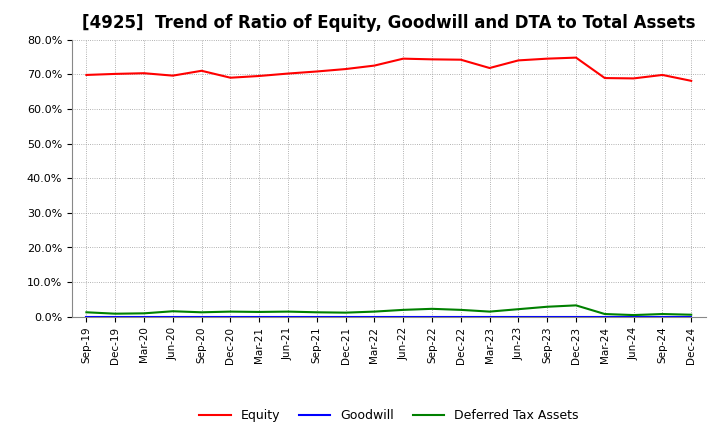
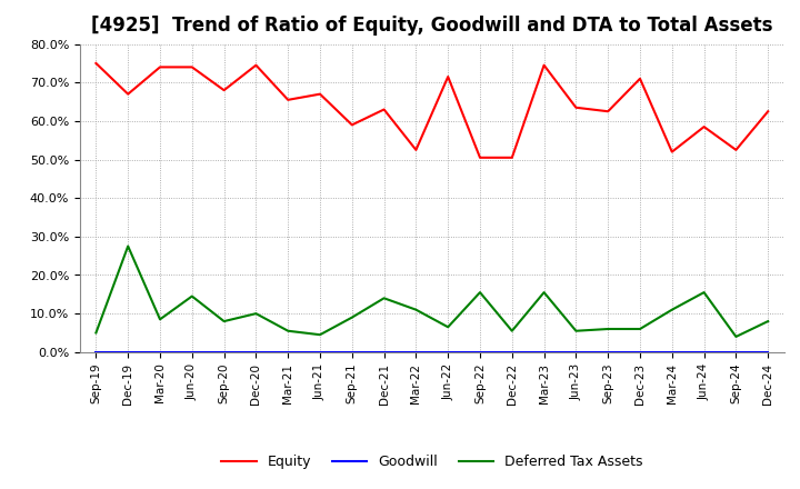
Equity/Sep-19: 69.8% -> 75.0%
Deferred Tax Assets/Sep-19: 1.3% -> 5.0%
Equity/Dec-19: 70.1% -> 67.0%
Deferred Tax Assets/Dec-19: 0.9% -> 27.5%
Equity/Mar-20: 70.3% -> 74.0%
Deferred Tax Assets/Mar-20: 1.0% -> 8.5%
Equity/Jun-20: 69.6% -> 74.0%
Deferred Tax Assets/Jun-20: 1.6% -> 14.5%
Equity/Sep-20: 71.0% -> 68.0%
Deferred Tax Assets/Sep-20: 1.3% -> 8.0%
Equity/Dec-20: 69.0% -> 74.5%
Deferred Tax Assets/Dec-20: 1.5% -> 10.0%
Equity/Mar-21: 69.5% -> 65.5%
Deferred Tax Assets/Mar-21: 1.4% -> 5.5%
Equity/Jun-21: 70.2% -> 67.0%
Deferred Tax Assets/Jun-21: 1.5% -> 4.5%
Equity/Sep-21: 70.8% -> 59.0%
Deferred Tax Assets/Sep-21: 1.3% -> 9.0%
Equity/Dec-21: 71.5% -> 63.0%
Deferred Tax Assets/Dec-21: 1.2% -> 14.0%
Equity/Mar-22: 72.5% -> 52.5%
Deferred Tax Assets/Mar-22: 1.5% -> 11.0%
Equity/Jun-22: 74.5% -> 71.5%
Deferred Tax Assets/Jun-22: 2.0% -> 6.5%
Equity/Sep-22: 74.3% -> 50.5%
Deferred Tax Assets/Sep-22: 2.3% -> 15.5%
Equity/Dec-22: 74.2% -> 50.5%
Deferred Tax Assets/Dec-22: 2.0% -> 5.5%
Equity/Mar-23: 71.8% -> 74.5%
Deferred Tax Assets/Mar-23: 1.5% -> 15.5%
Equity/Jun-23: 74.0% -> 63.5%
Deferred Tax Assets/Jun-23: 2.2% -> 5.5%
Equity/Sep-23: 74.5% -> 62.5%
Deferred Tax Assets/Sep-23: 2.9% -> 6.0%
Equity/Dec-23: 74.8% -> 71.0%
Deferred Tax Assets/Dec-23: 3.3% -> 6.0%
Equity/Mar-24: 68.9% -> 52.0%
Deferred Tax Assets/Mar-24: 0.8% -> 11.0%
Equity/Jun-24: 68.8% -> 58.5%
Deferred Tax Assets/Jun-24: 0.5% -> 15.5%
Equity/Sep-24: 69.8% -> 52.5%
Deferred Tax Assets/Sep-24: 0.8% -> 4.0%
Equity/Dec-24: 68.1% -> 62.5%
Deferred Tax Assets/Dec-24: 0.6% -> 8.0%
